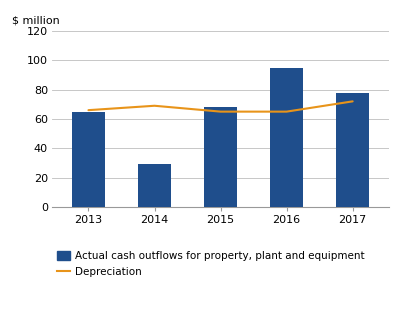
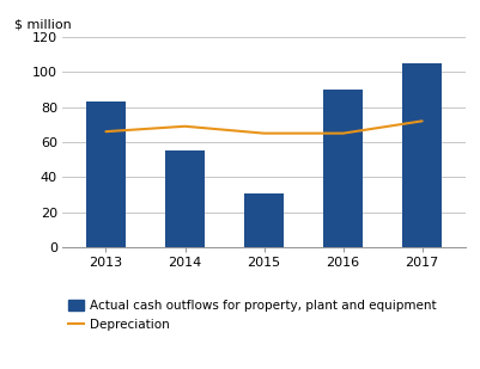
Actual cash outflows for property, plant and equipment/2013: 65 -> 83
Actual cash outflows for property, plant and equipment/2014: 29 -> 55
Actual cash outflows for property, plant and equipment/2015: 68 -> 31
Actual cash outflows for property, plant and equipment/2016: 95 -> 90
Actual cash outflows for property, plant and equipment/2017: 78 -> 105
